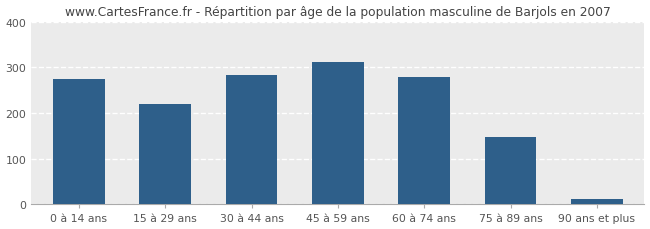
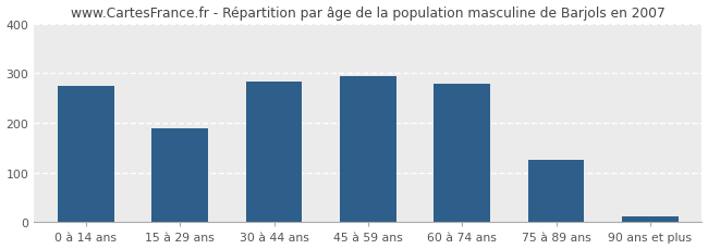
15 à 29 ans: 220 -> 190
45 à 59 ans: 311 -> 295
75 à 89 ans: 148 -> 125
